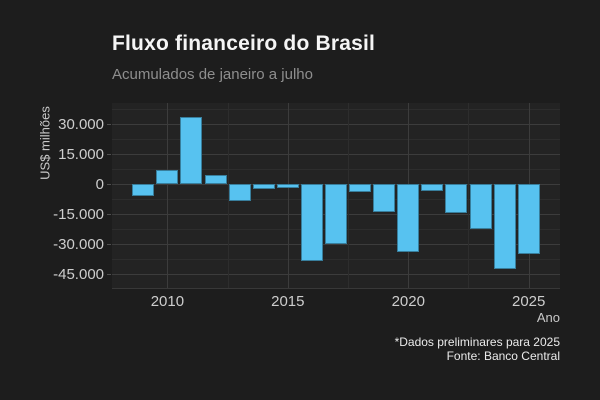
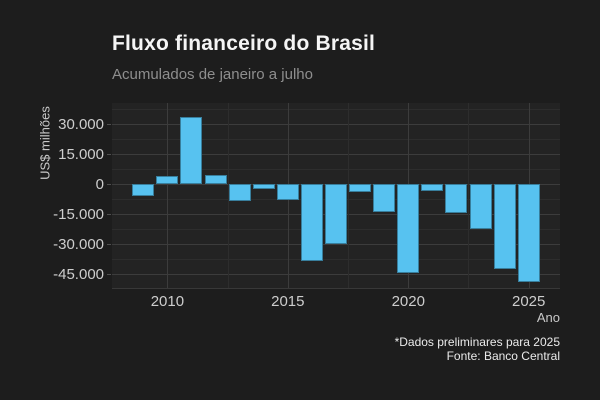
2010: 7000 -> 4000
2015: -2000 -> -8000
2020: -34000 -> -44000
2025: -35000 -> -49000
